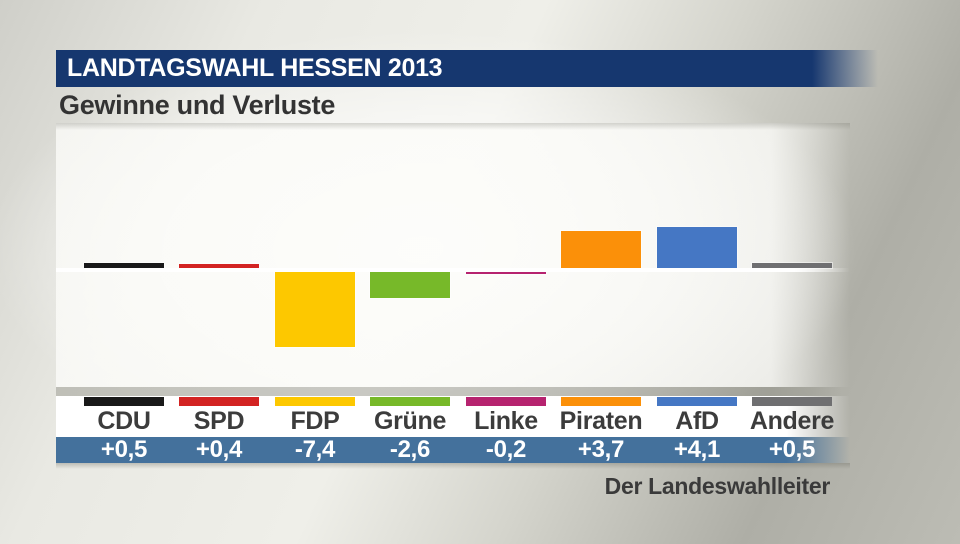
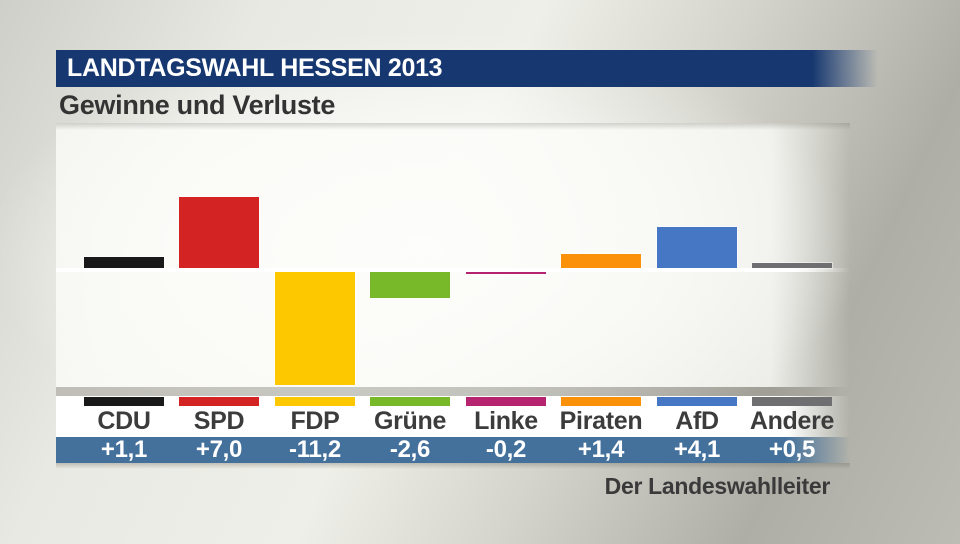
CDU: +0,5 -> +1,1
SPD: +0,4 -> +7,0
FDP: -7,4 -> -11,2
Piraten: +3,7 -> +1,4
